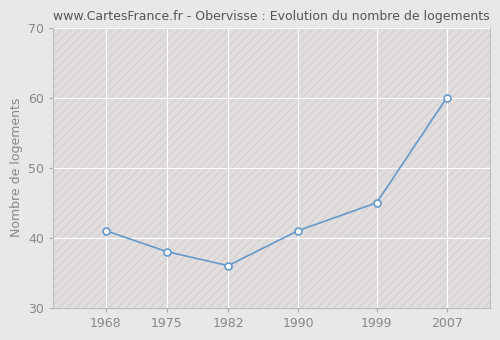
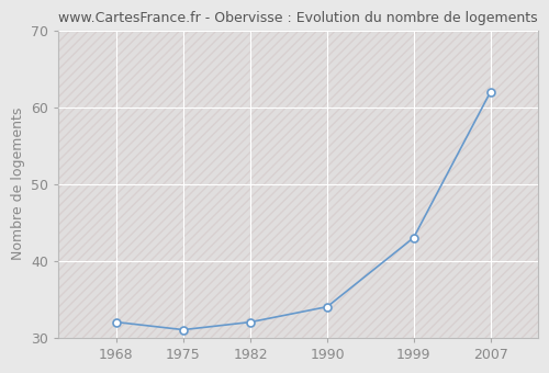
1968: 41 -> 32
1975: 38 -> 31
1982: 36 -> 32
1990: 41 -> 34
1999: 45 -> 43
2007: 60 -> 62
